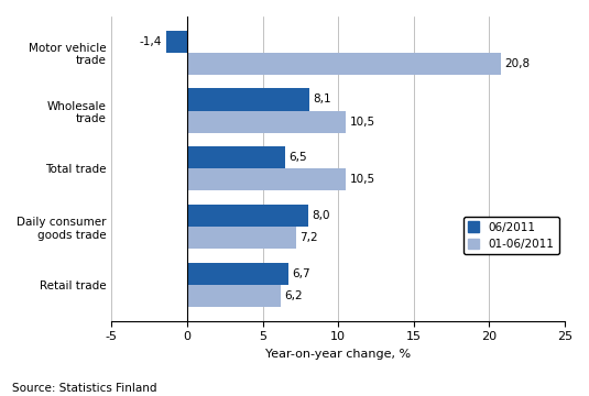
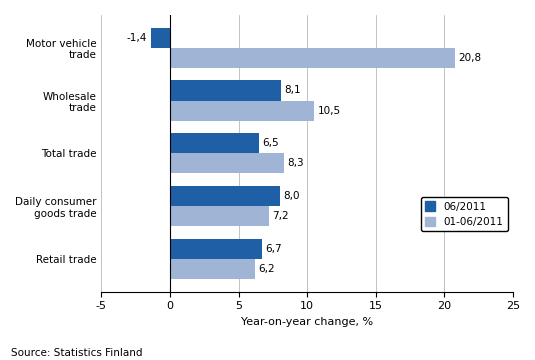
01-06/2011/Total trade: 10,5 -> 8,3
